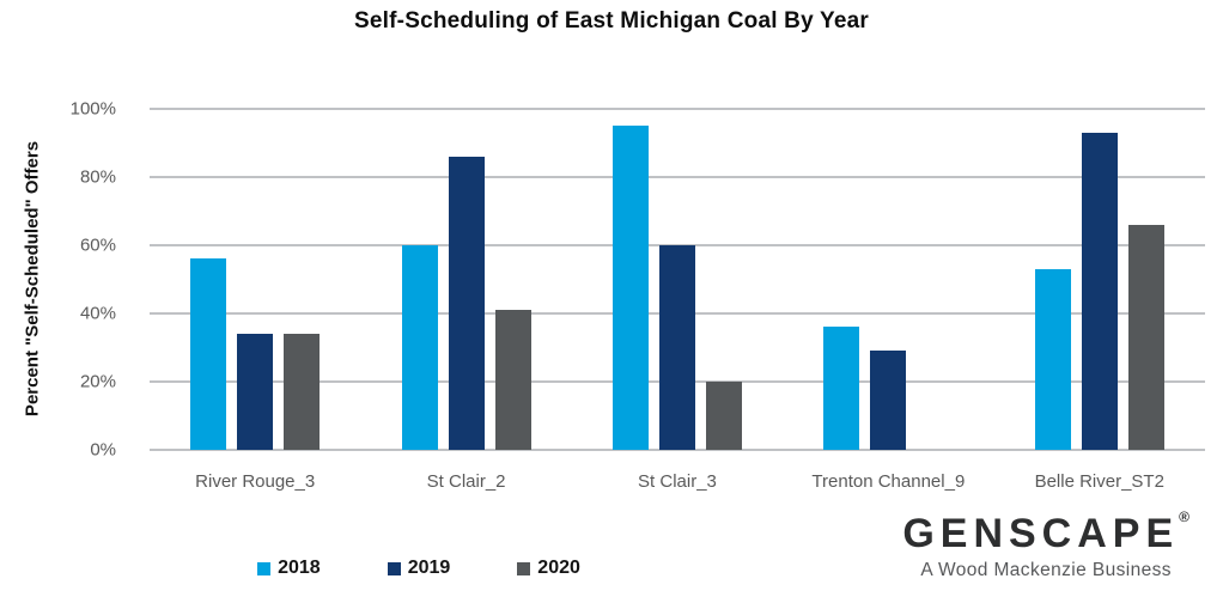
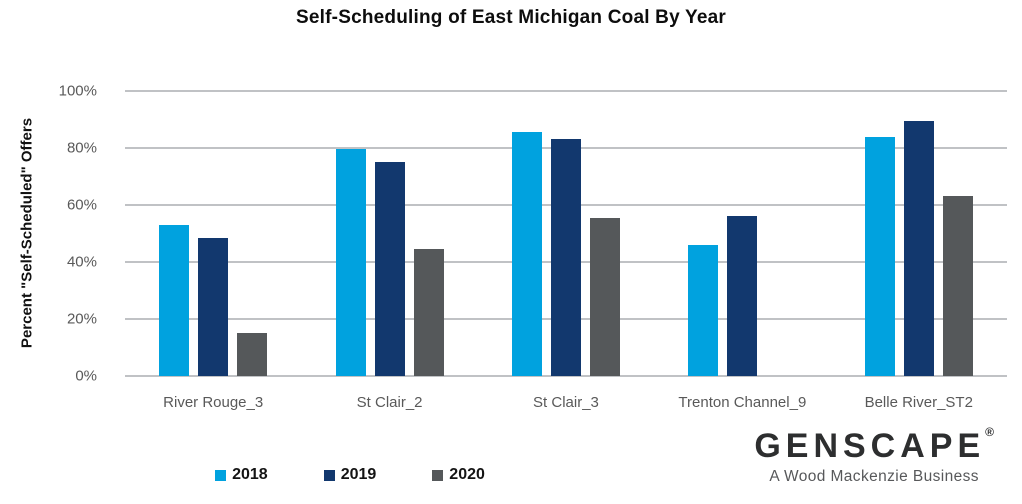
2018/River Rouge_3: 56% -> 53%
2019/River Rouge_3: 34% -> 48%
2020/River Rouge_3: 34% -> 15%
2018/St Clair_2: 60% -> 80%
2019/St Clair_2: 86% -> 75%
2020/St Clair_2: 41% -> 44%
2018/St Clair_3: 95% -> 86%
2019/St Clair_3: 60% -> 83%
2020/St Clair_3: 20% -> 56%
2018/Trenton Channel_9: 36% -> 46%
2019/Trenton Channel_9: 29% -> 56%
2018/Belle River_ST2: 53% -> 84%
2019/Belle River_ST2: 93% -> 90%
2020/Belle River_ST2: 66% -> 63%
